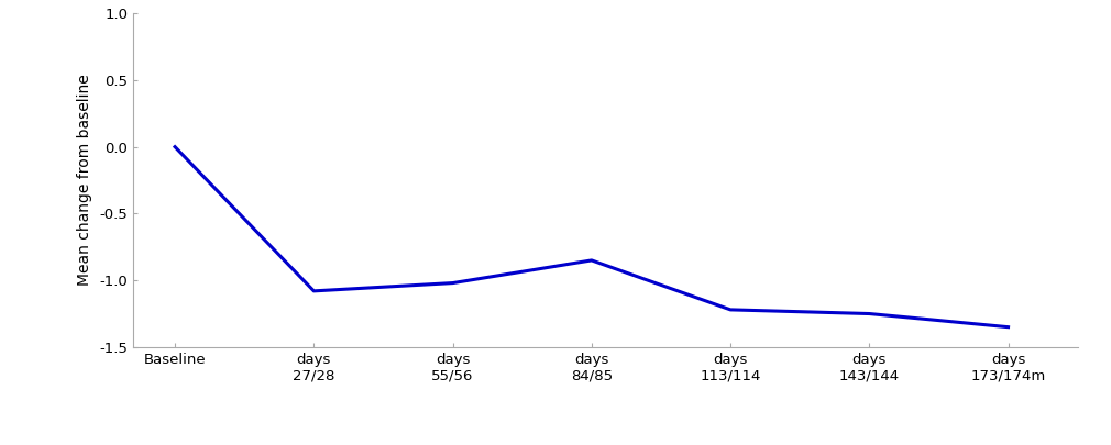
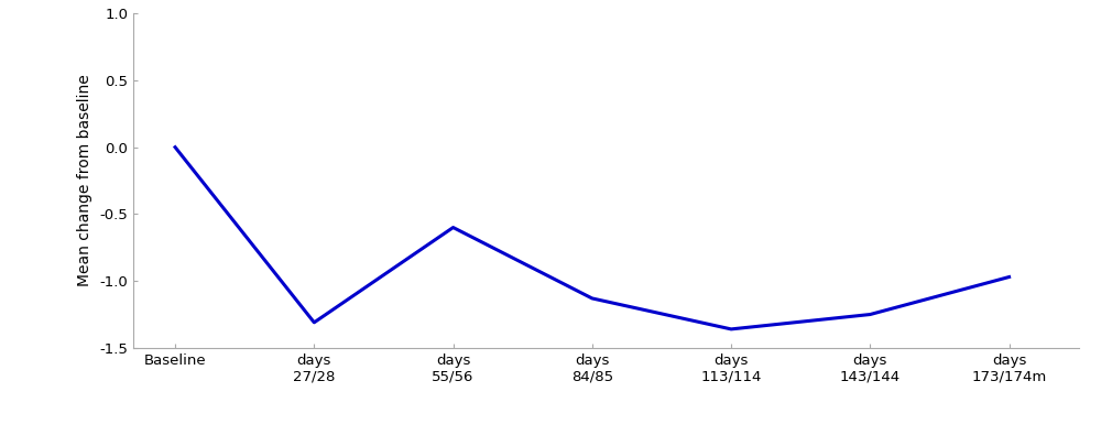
days 27/28: -1.08 -> -1.31
days 55/56: -1.02 -> -0.60
days 84/85: -0.85 -> -1.13
days 113/114: -1.22 -> -1.36
days 173/174m: -1.35 -> -0.97
